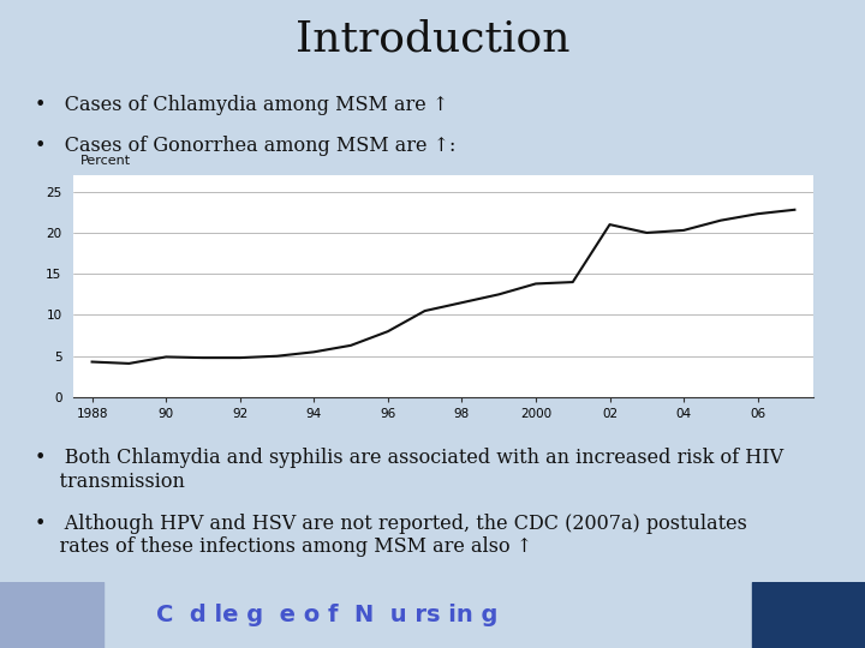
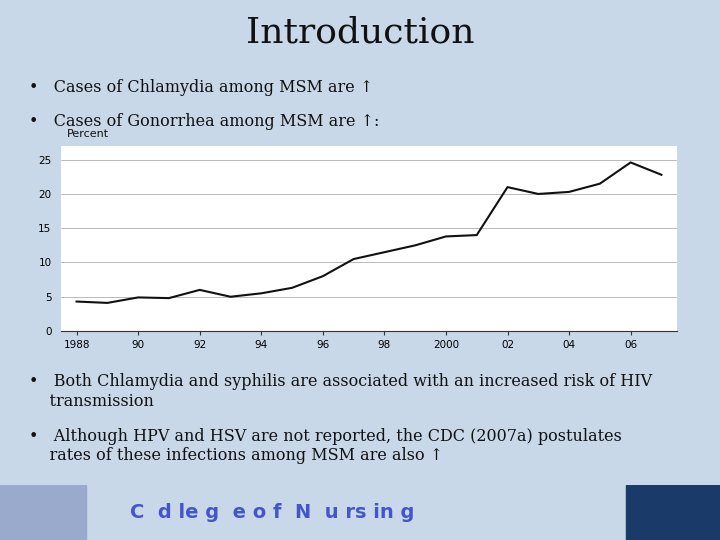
92: 4.8 -> 6.0
06: 22.3 -> 24.6
